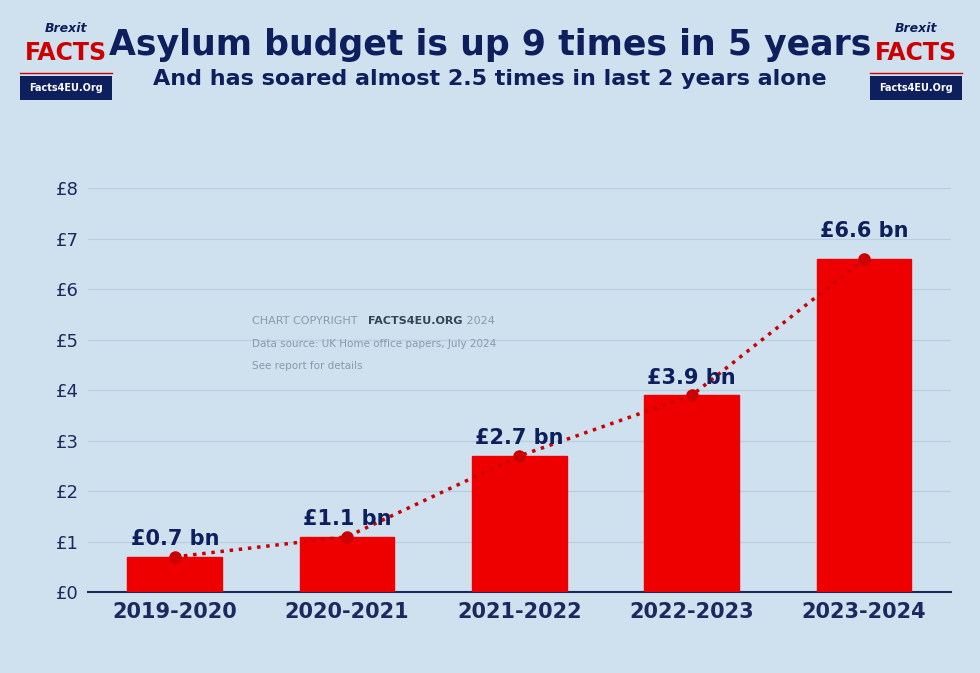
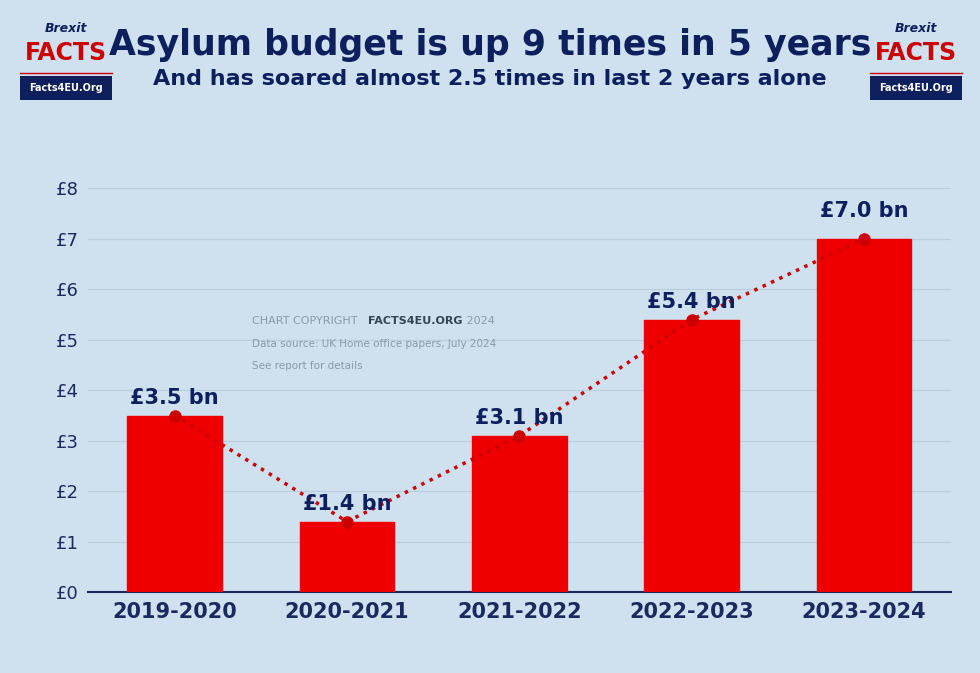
2019-2020: £0.7 -> £3.5
2020-2021: £1.1 -> £1.4
2021-2022: £2.7 -> £3.1
2022-2023: £3.9 -> £5.4
2023-2024: £6.6 -> £7.0
